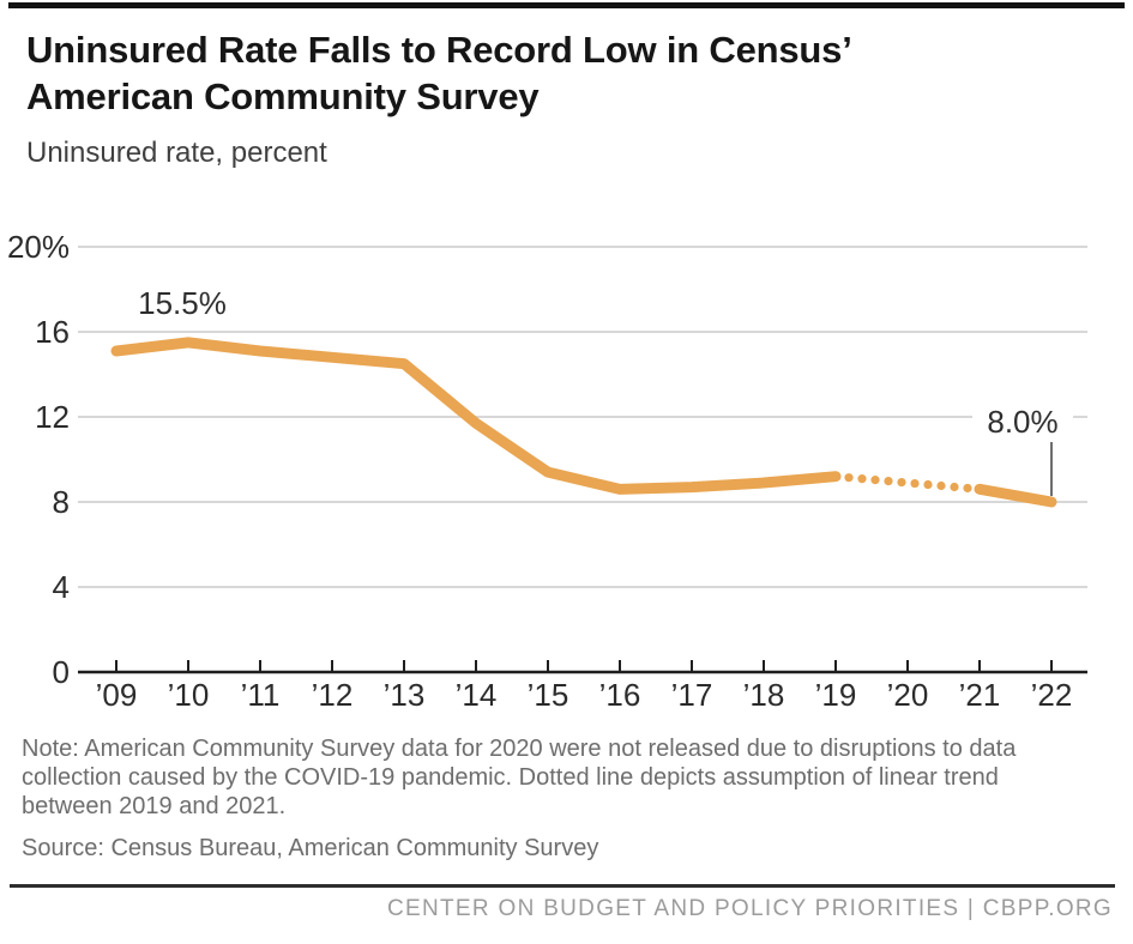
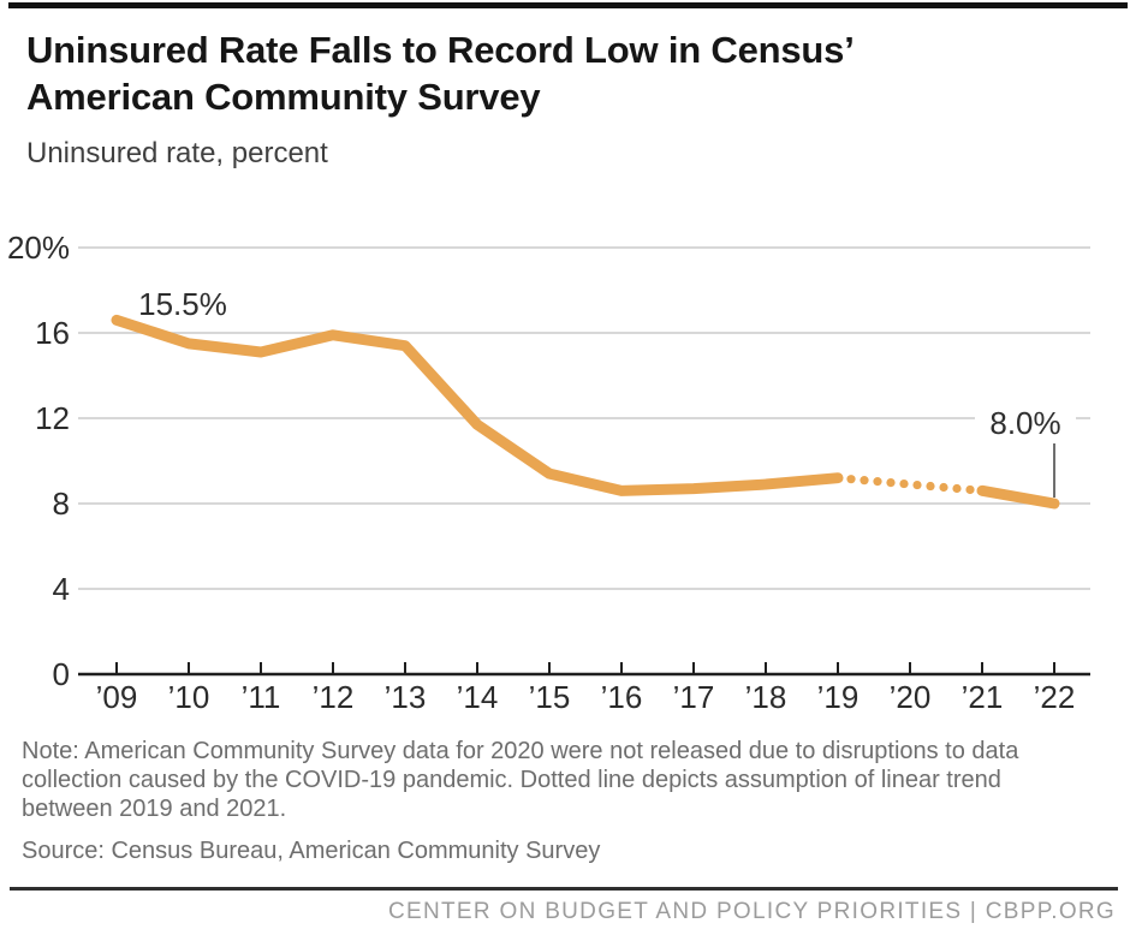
’09: 15.1% -> 16.6%
’12: 14.8% -> 15.9%
’13: 14.5% -> 15.4%
